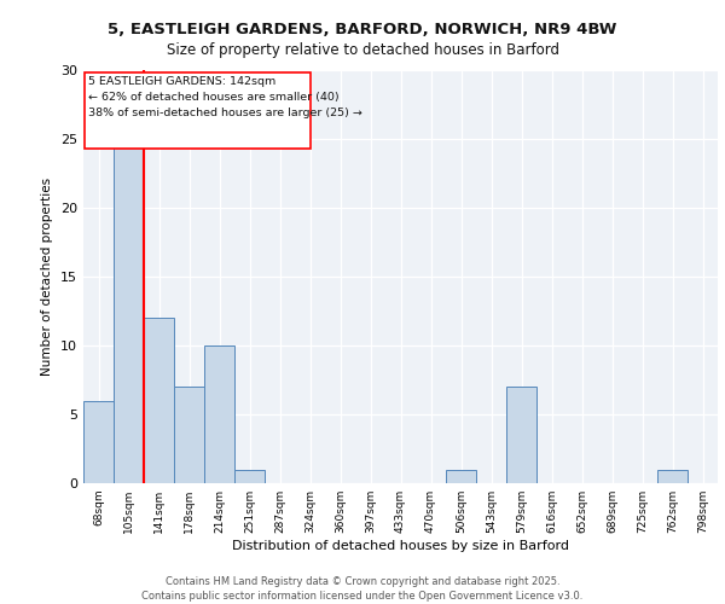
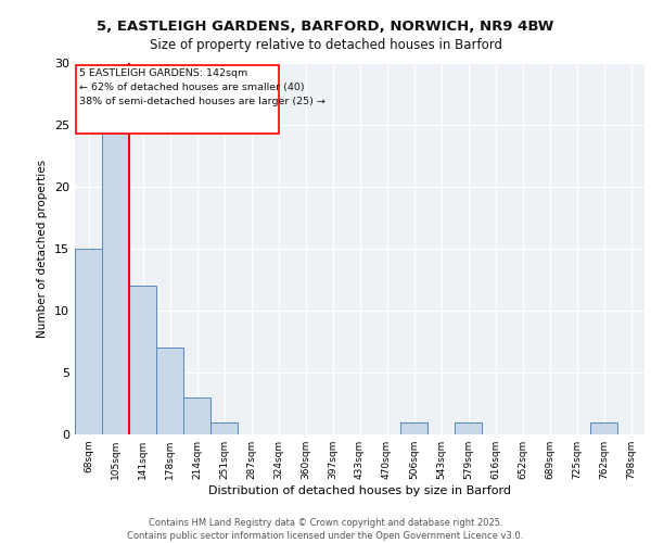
68sqm: 6 -> 15
214sqm: 10 -> 3
579sqm: 7 -> 1
